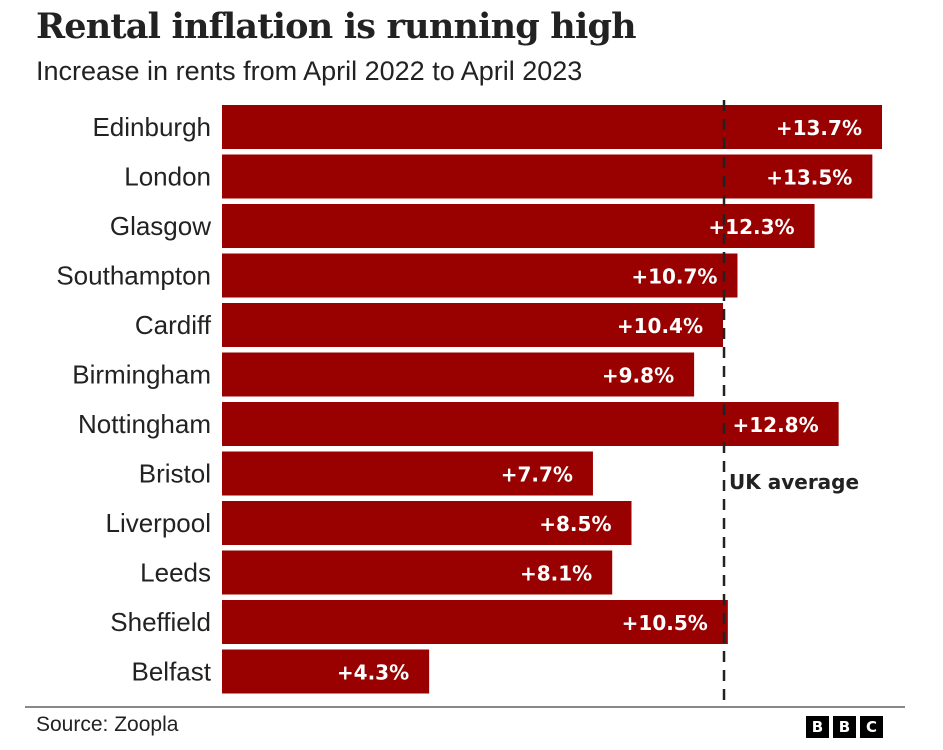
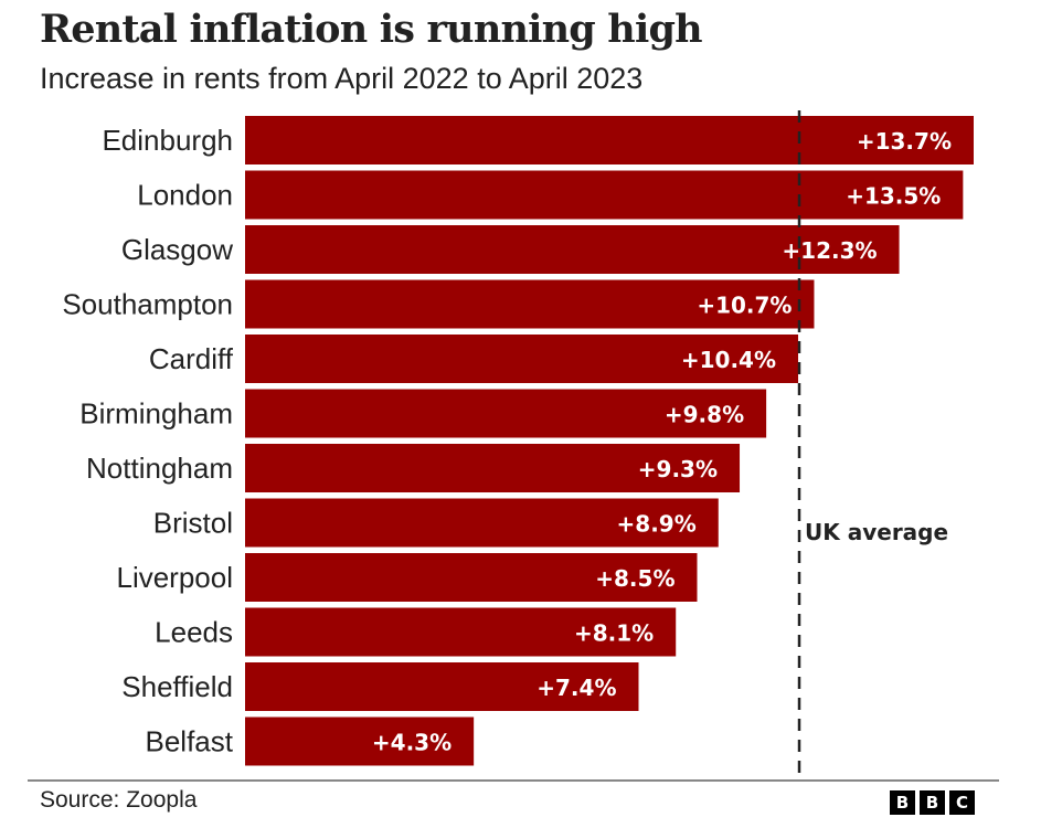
Nottingham: +12.8% -> +9.3%
Bristol: +7.7% -> +8.9%
Sheffield: +10.5% -> +7.4%
